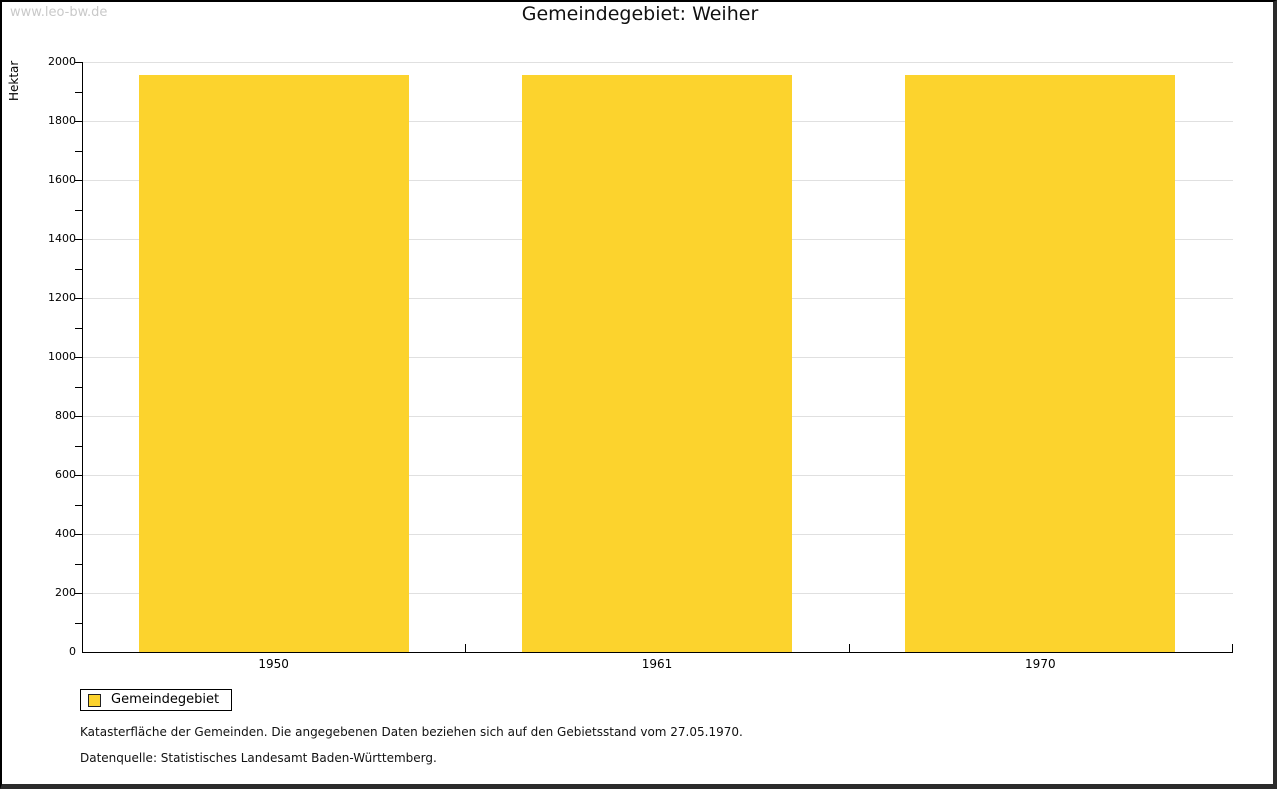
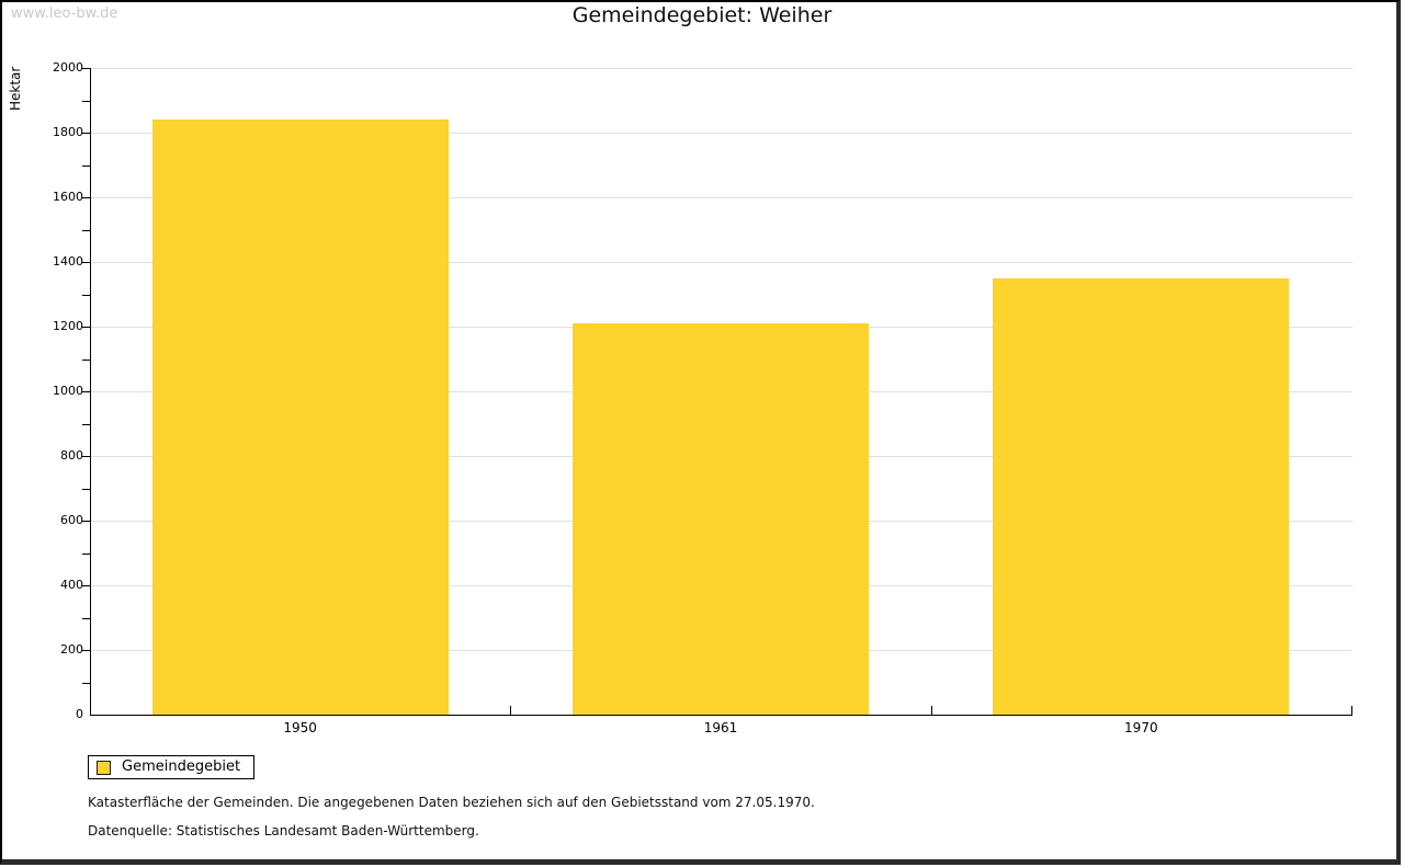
1950: 1960 -> 1840
1961: 1960 -> 1210
1970: 1960 -> 1350
